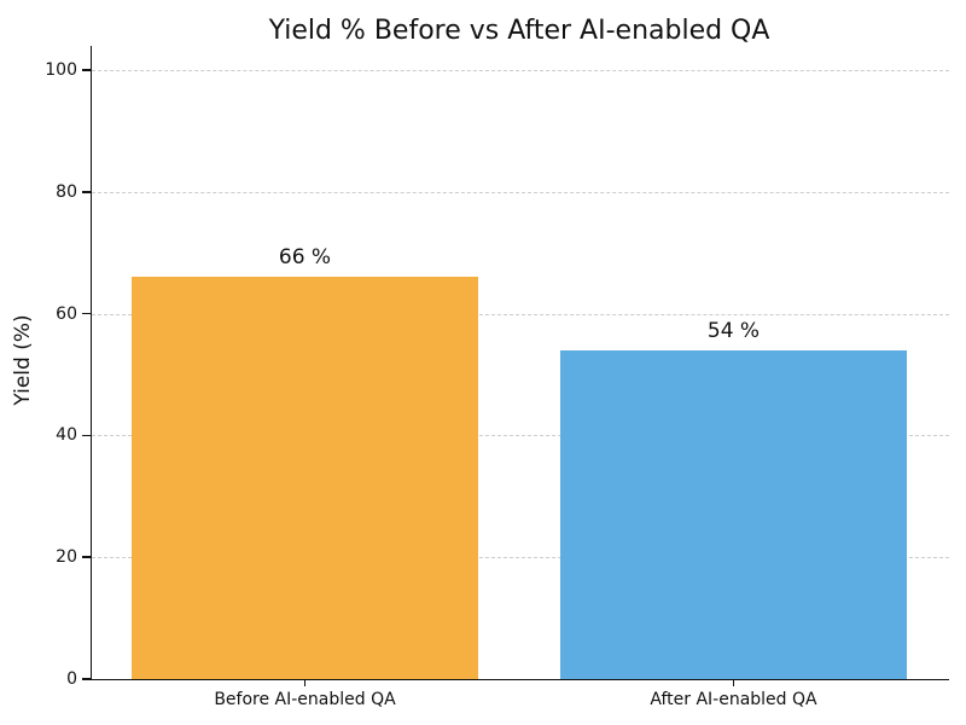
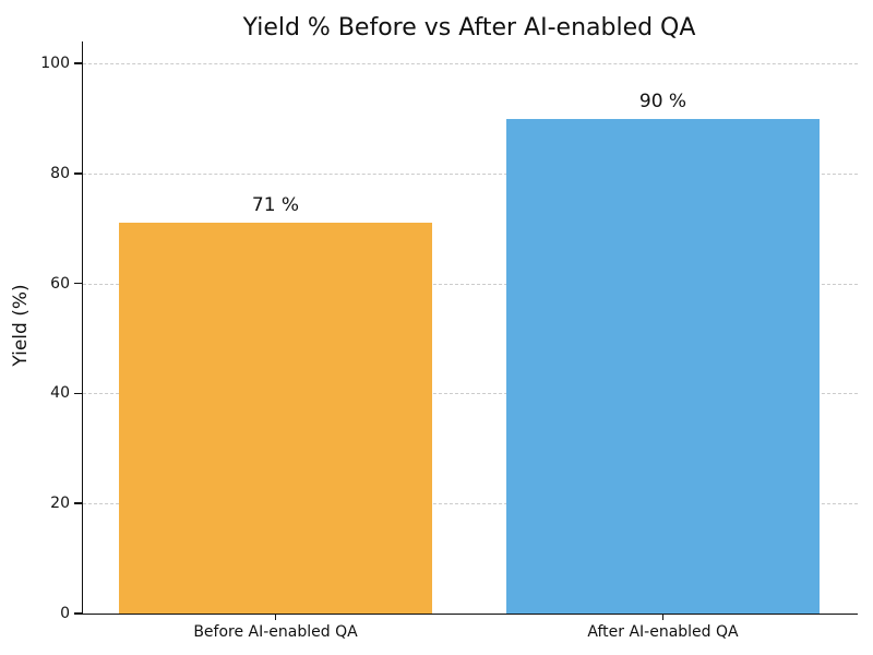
Before AI-enabled QA: 66 -> 71
After AI-enabled QA: 54 -> 90
